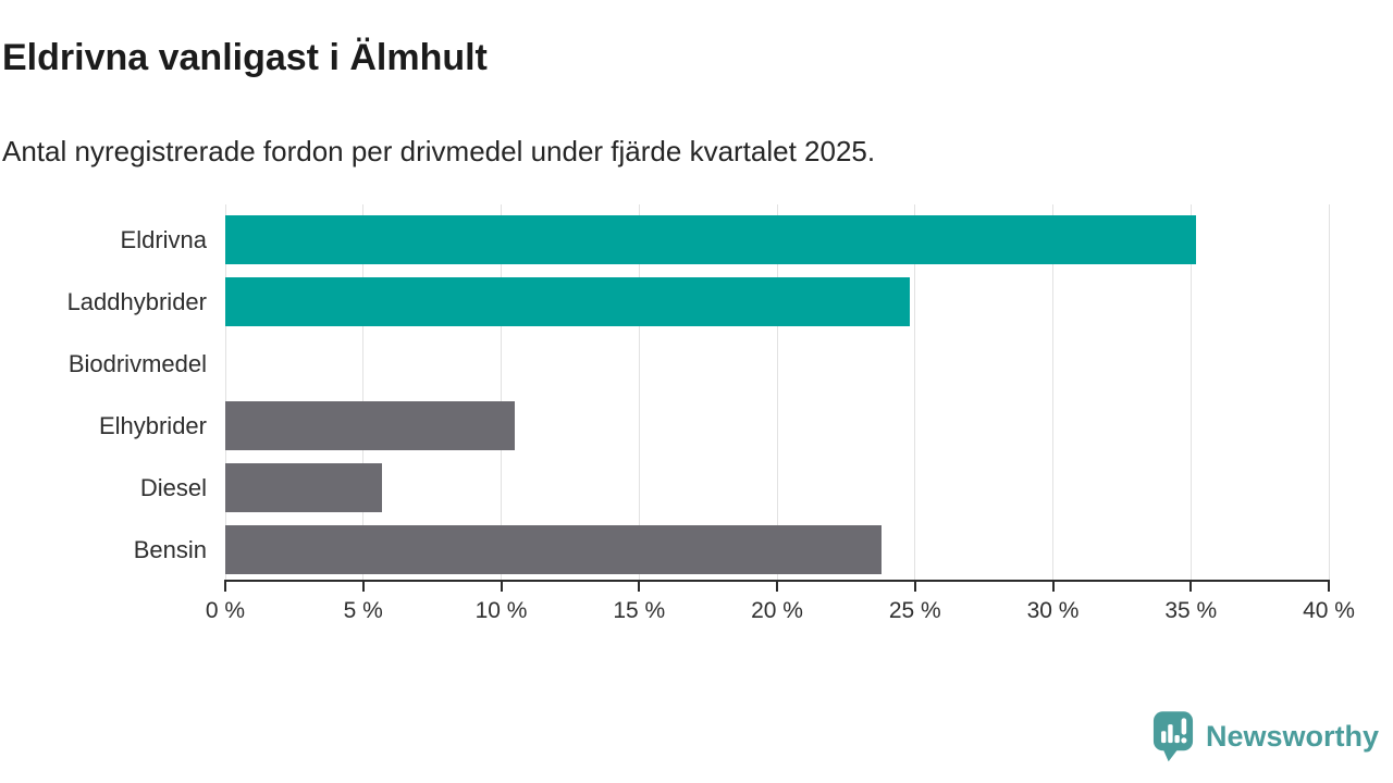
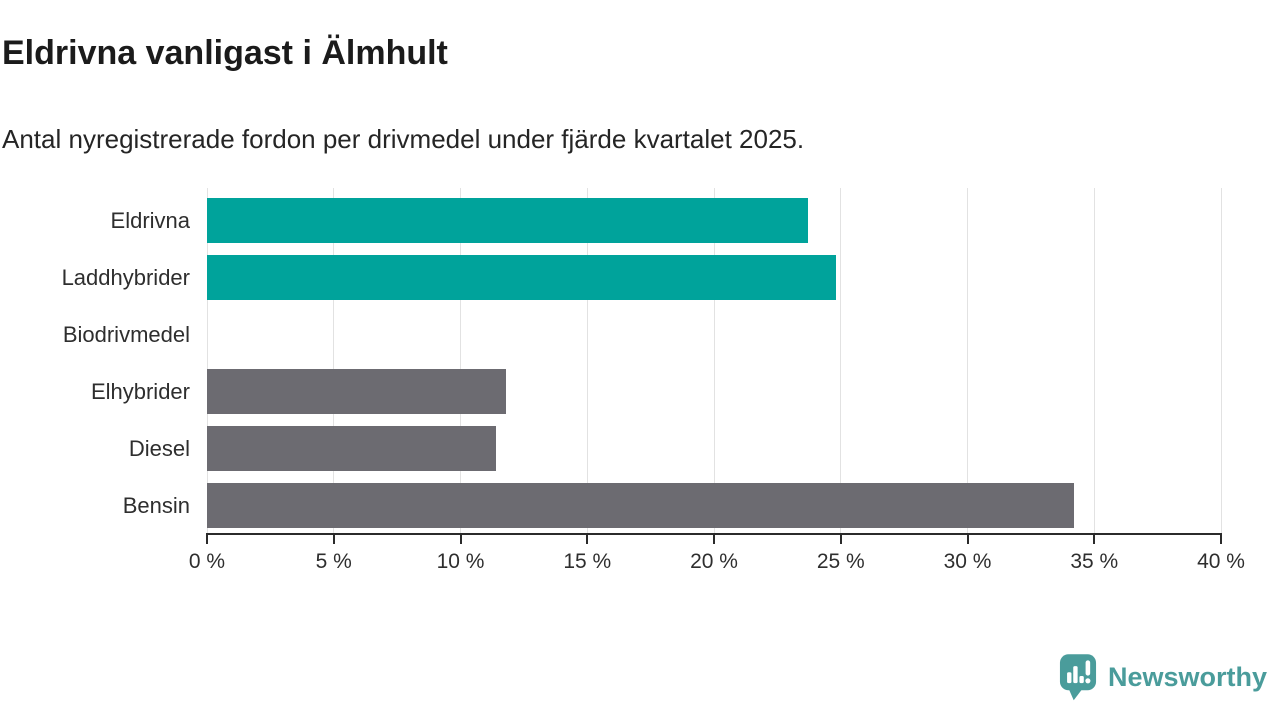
Eldrivna: 35.2% -> 23.7%
Elhybrider: 10.5% -> 11.8%
Diesel: 5.7% -> 11.4%
Bensin: 23.8% -> 34.2%
